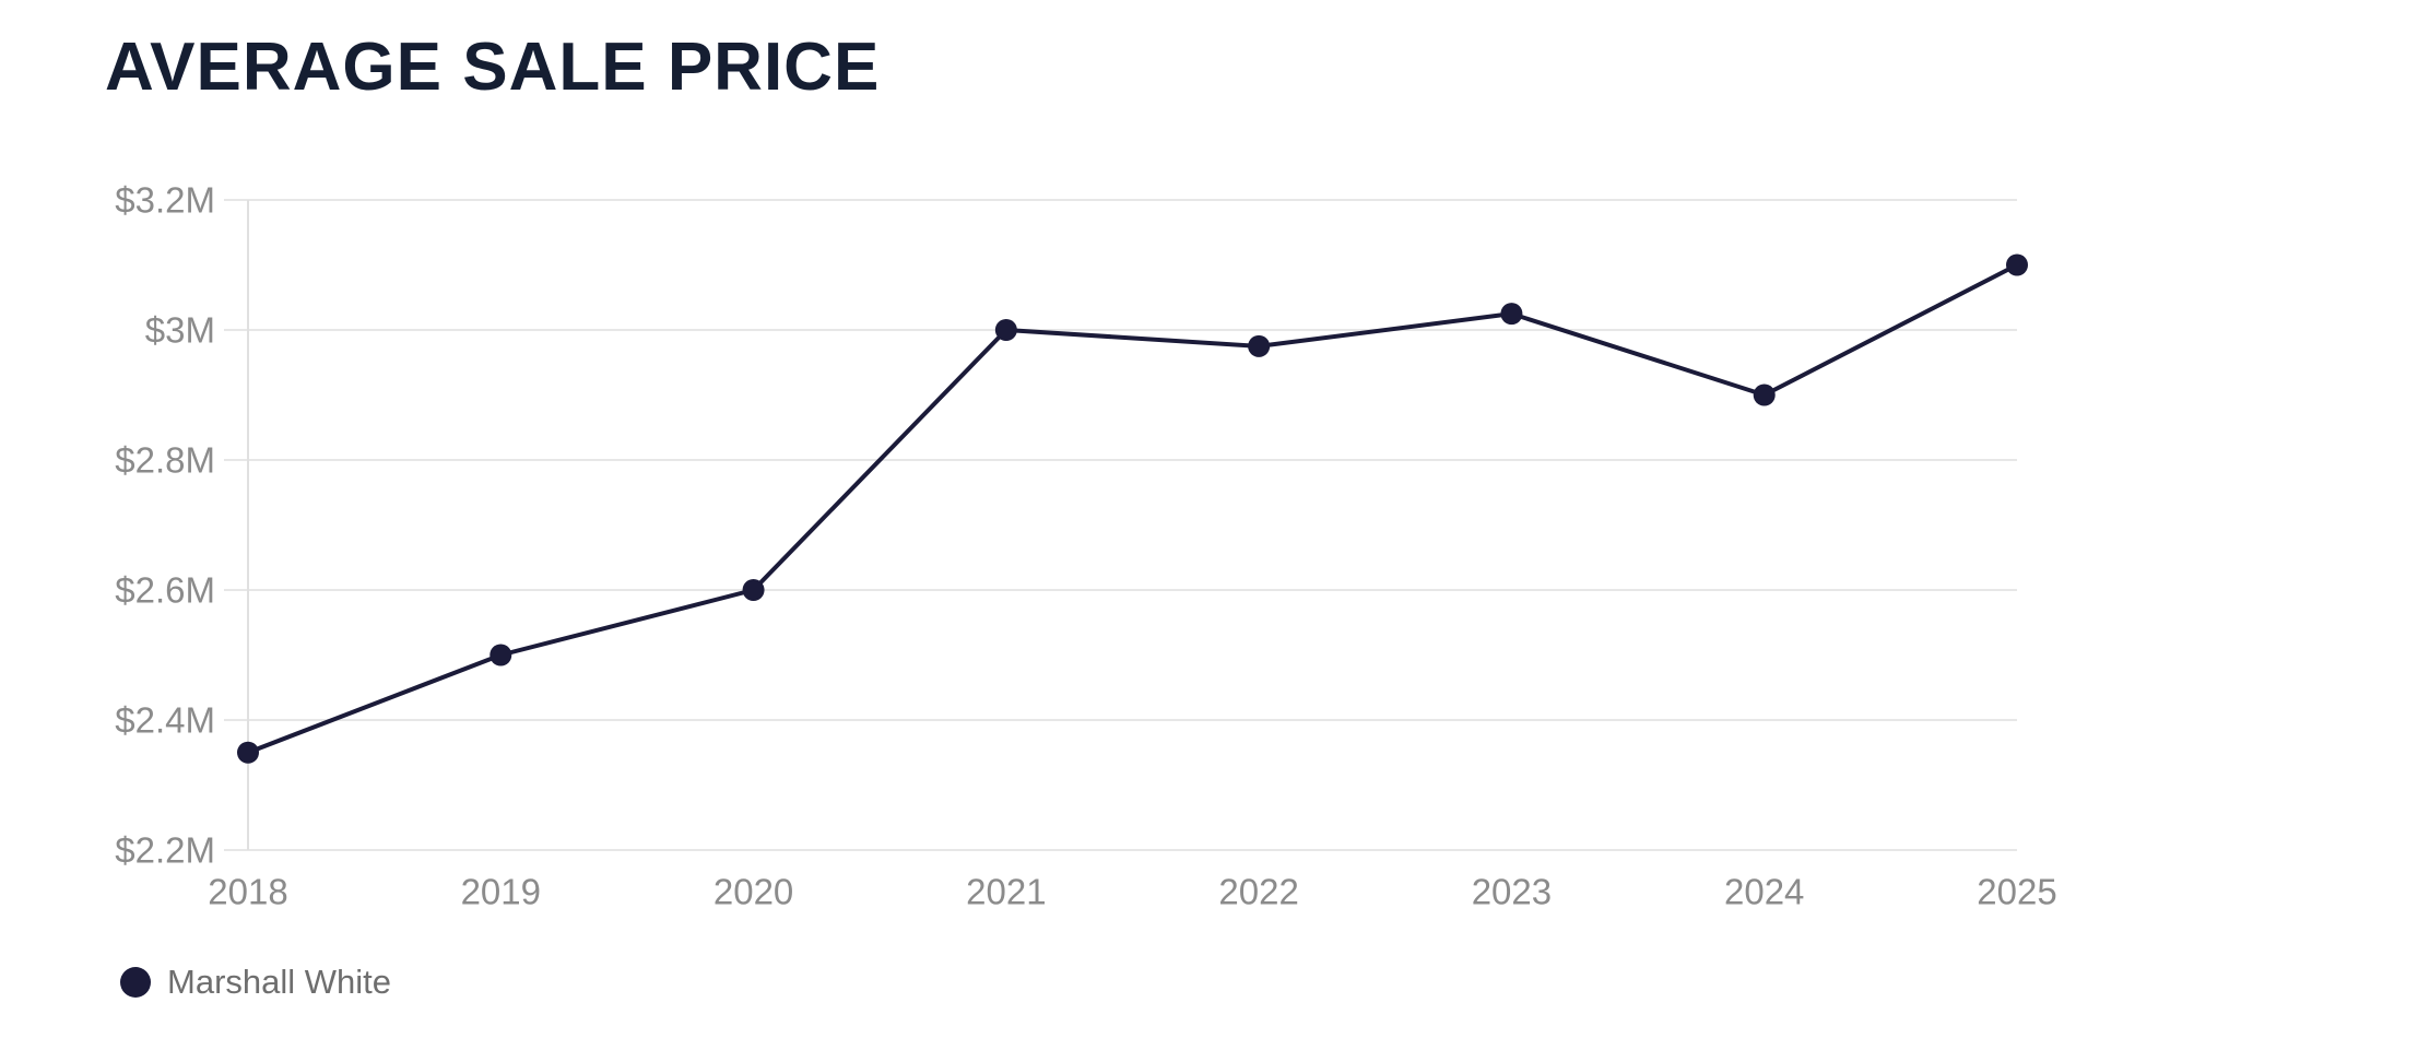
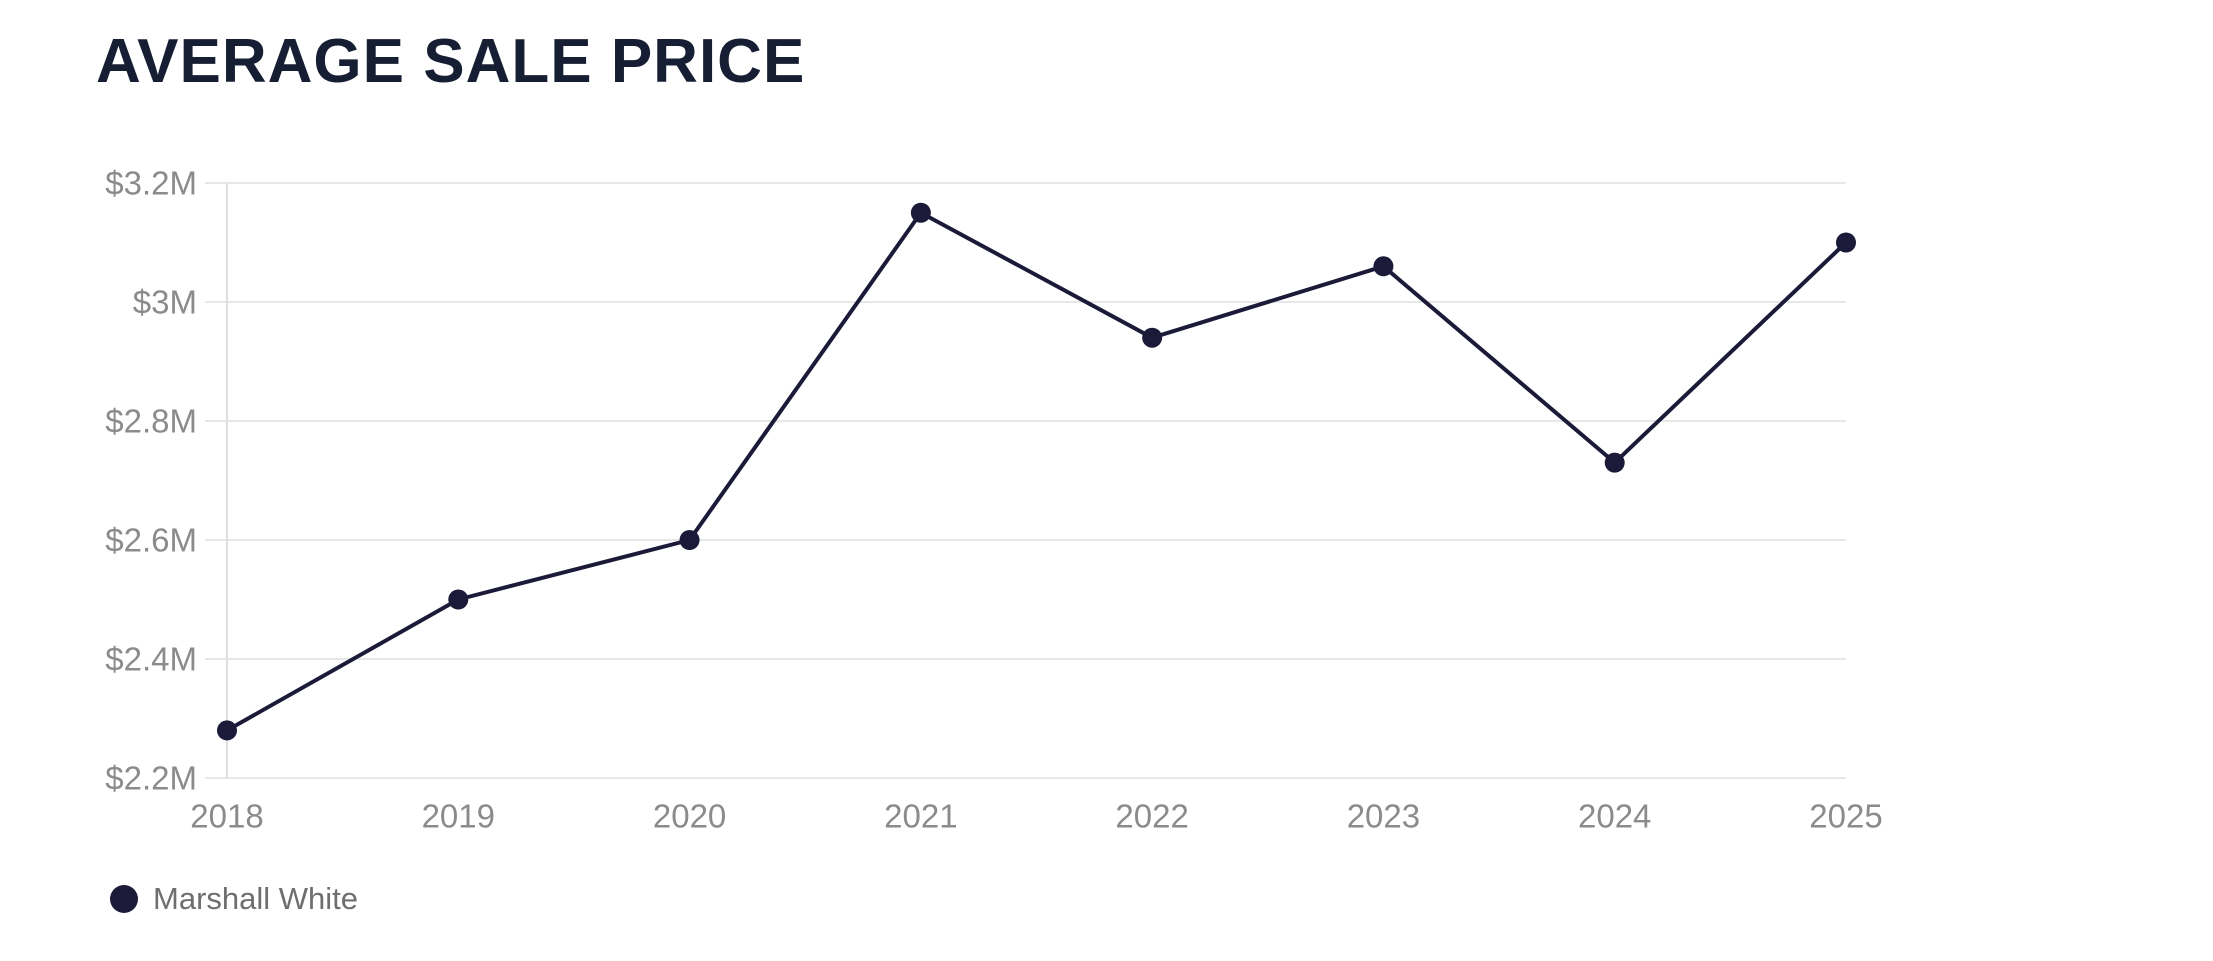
2018: $2.35M -> $2.28M
2021: $3.00M -> $3.15M
2022: $2.98M -> $2.94M
2023: $3.02M -> $3.06M
2024: $2.90M -> $2.73M
